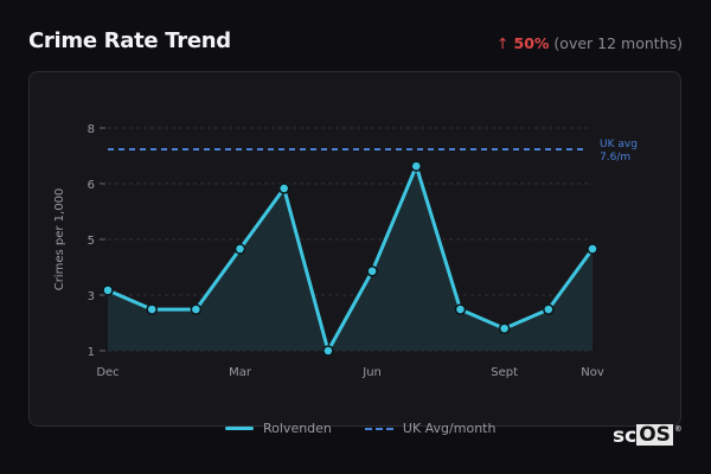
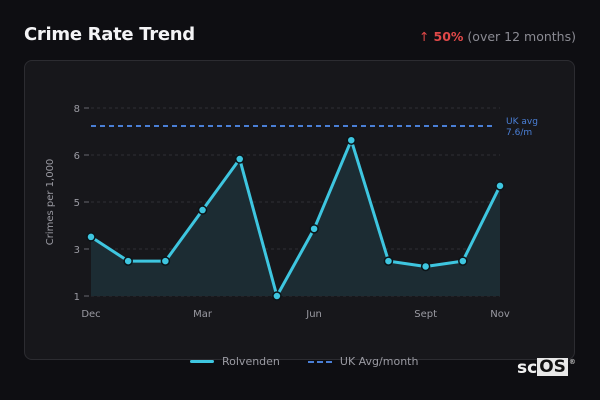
Dec: 2.9 -> 3.2
Sept: 1.7 -> 2.1
Nov: 4.2 -> 5.1
